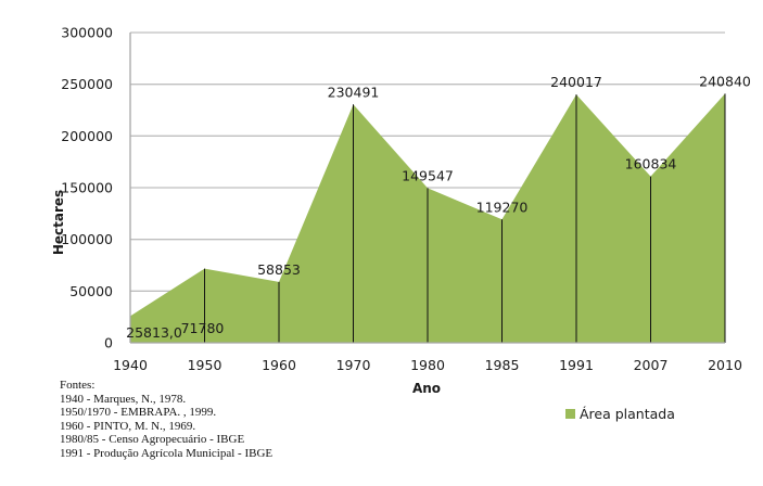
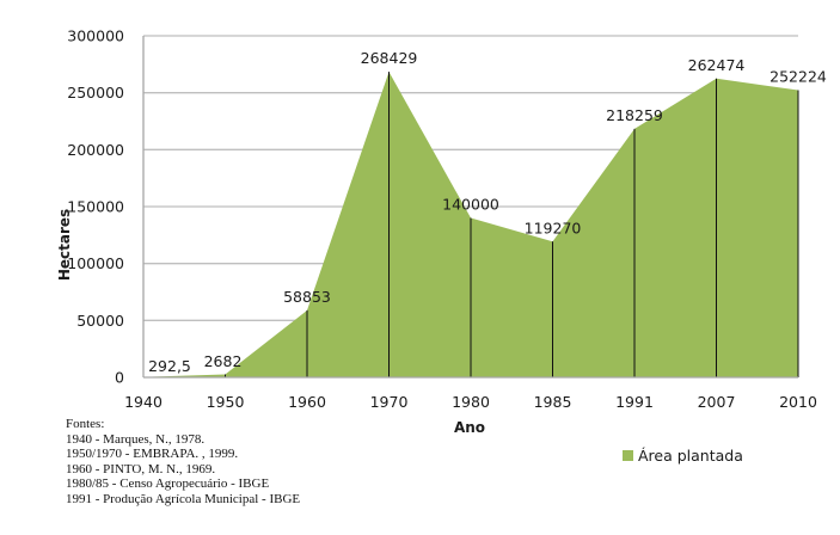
1940: 25813,0 -> 292,5
1950: 71780 -> 2682
1970: 230491 -> 268429
1980: 149547 -> 140000
1991: 240017 -> 218259
2007: 160834 -> 262474
2010: 240840 -> 252224
